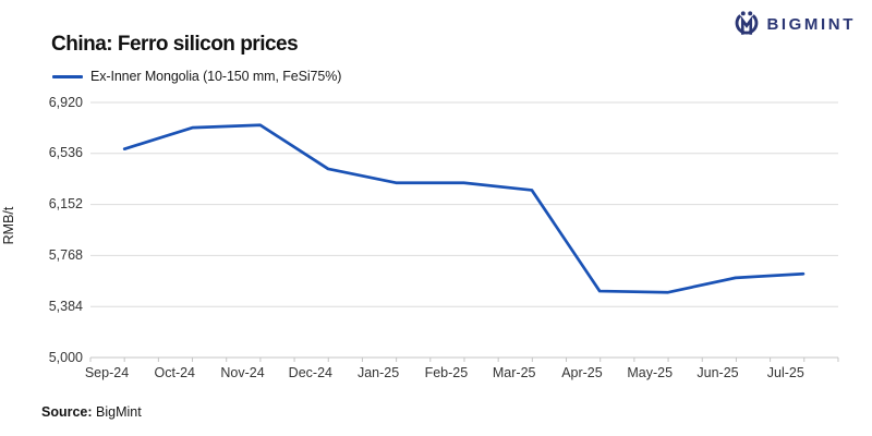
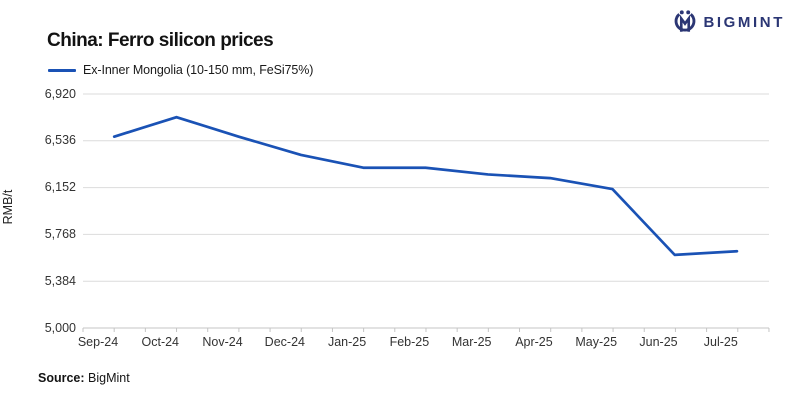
Nov-24: 6750 -> 6570
Apr-25: 5500 -> 6230
May-25: 5490 -> 6140
